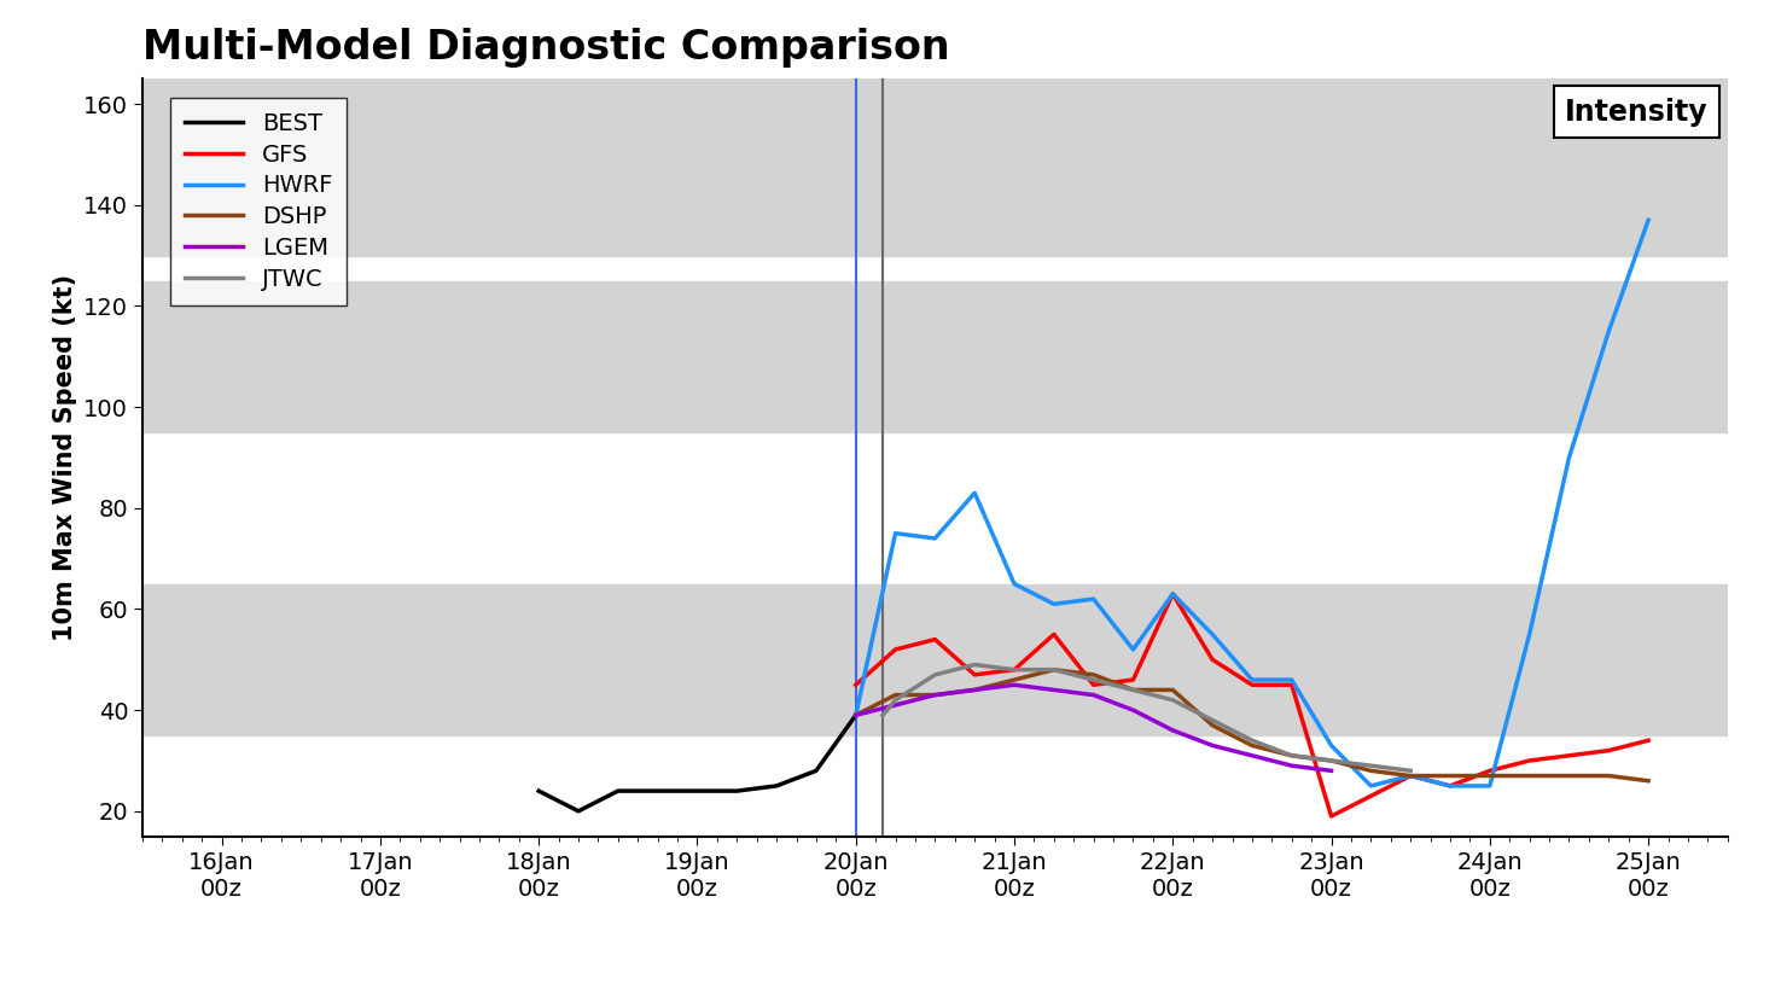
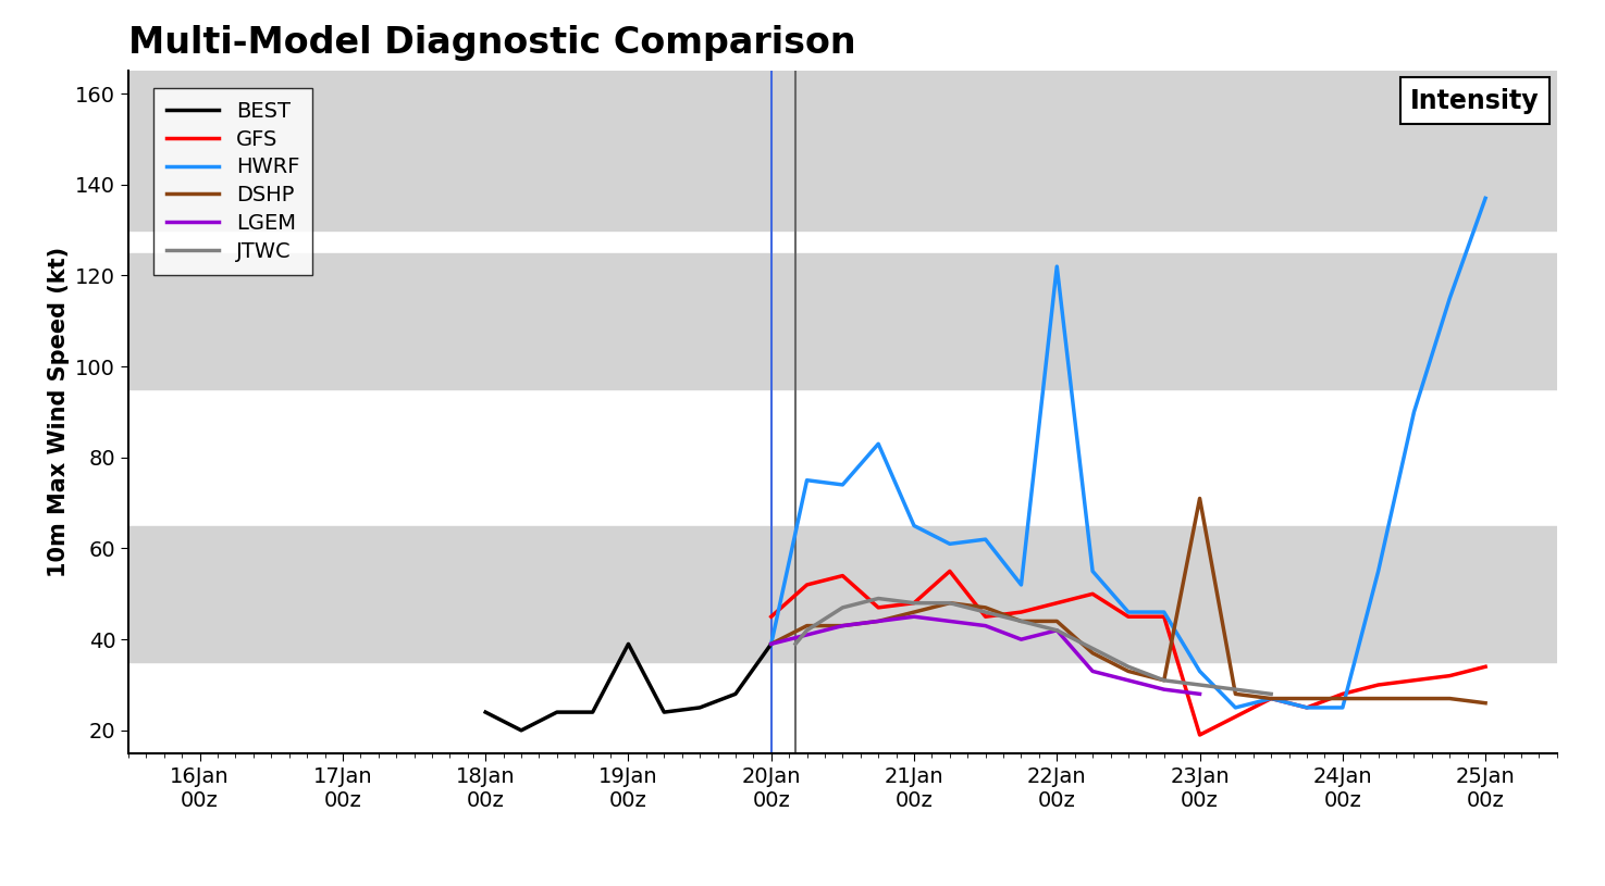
BEST/19Jan 00z: 24 -> 39
GFS/22Jan 00z: 63 -> 48
HWRF/22Jan 00z: 63 -> 122
LGEM/22Jan 00z: 36 -> 42
DSHP/23Jan 00z: 30 -> 71
